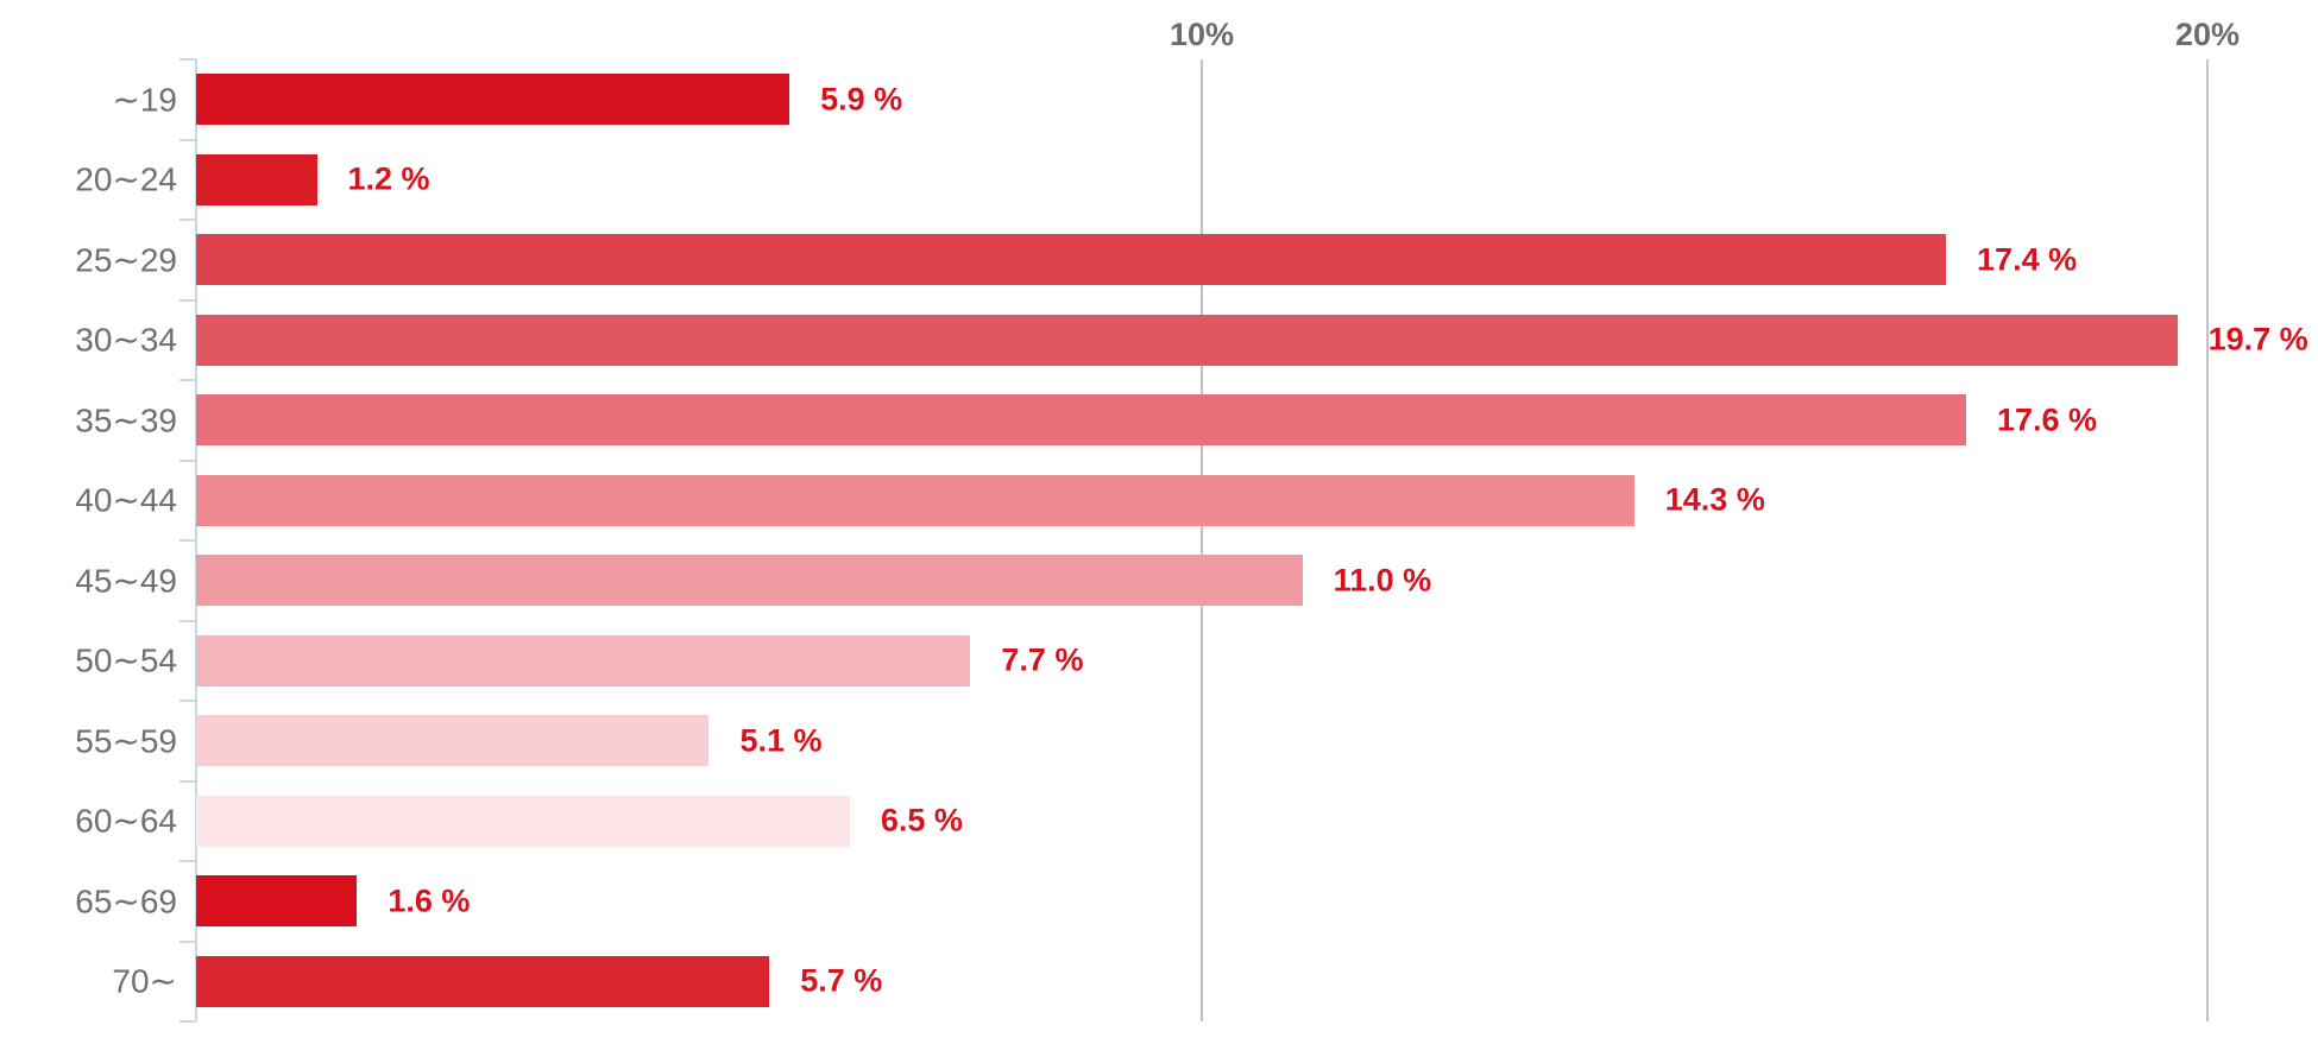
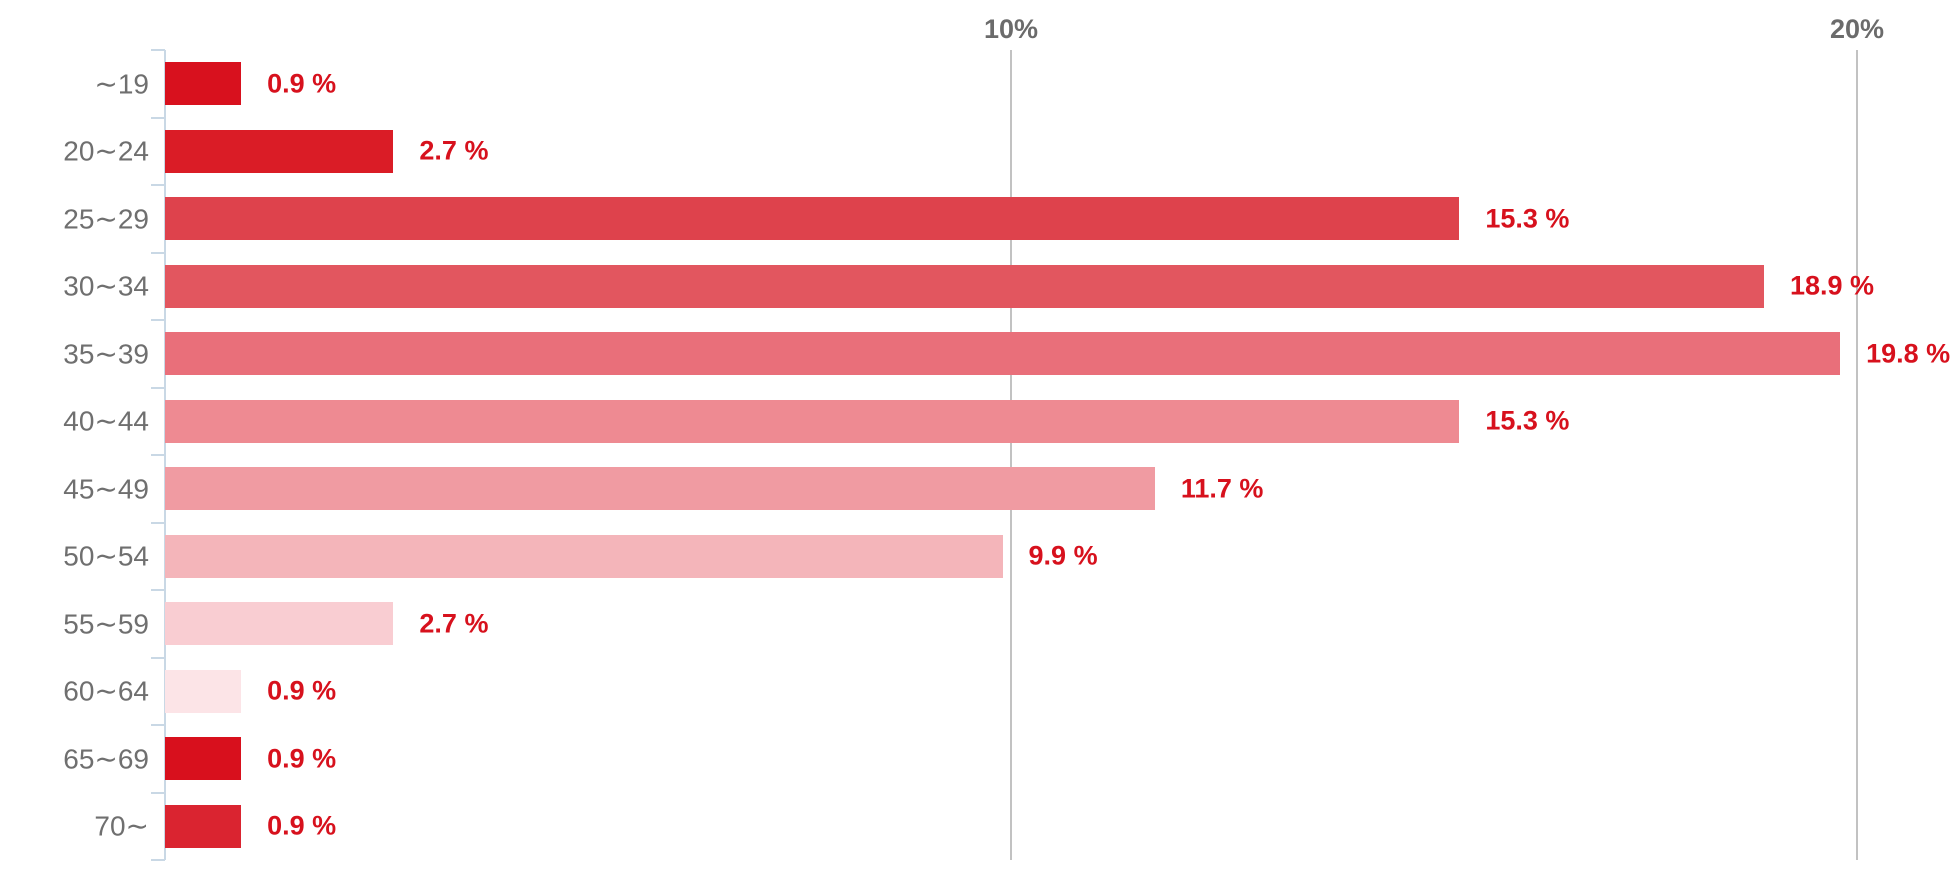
∼19: 5.9 -> 0.9
20∼24: 1.2 -> 2.7
25∼29: 17.4 -> 15.3
30∼34: 19.7 -> 18.9
35∼39: 17.6 -> 19.8
40∼44: 14.3 -> 15.3
45∼49: 11.0 -> 11.7
50∼54: 7.7 -> 9.9
55∼59: 5.1 -> 2.7
60∼64: 6.5 -> 0.9
65∼69: 1.6 -> 0.9
70∼: 5.7 -> 0.9
